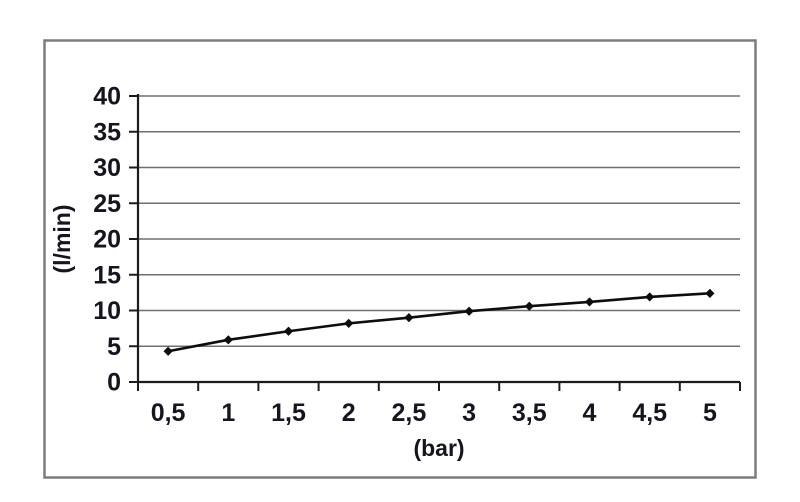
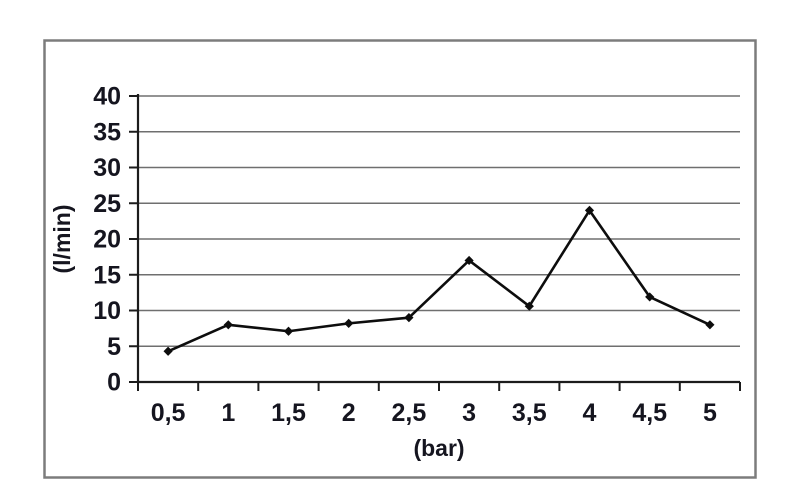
1: 6 -> 8
3: 10 -> 17
4: 11 -> 24
5: 12 -> 8
